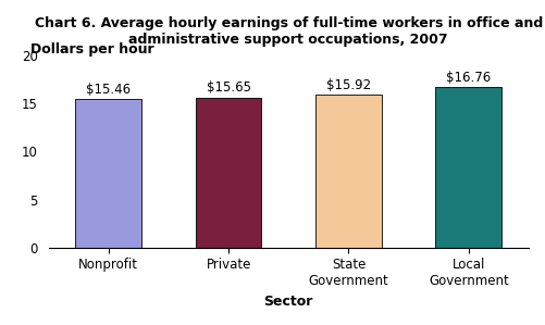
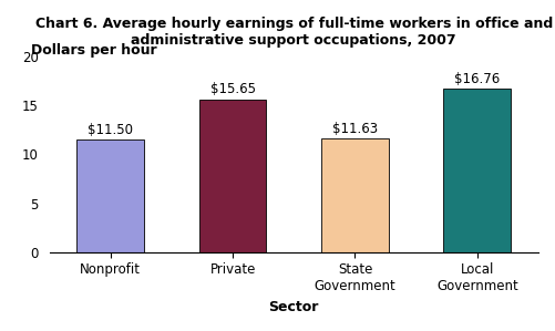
Nonprofit: $15.46 -> $11.50
State Government: $15.92 -> $11.63
